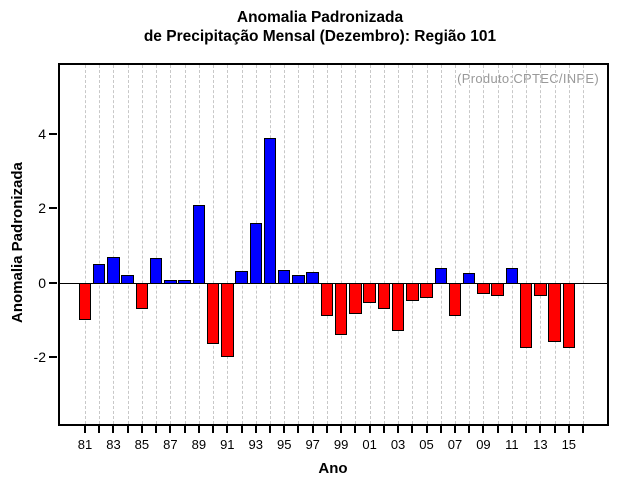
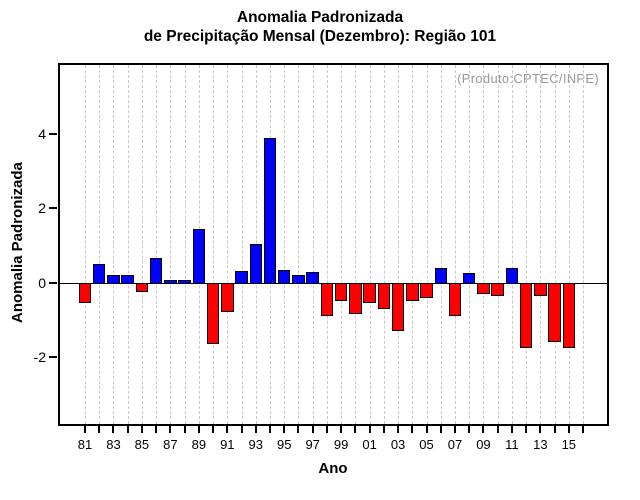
81: -1.0 -> -0.6
83: 0.7 -> 0.2
85: -0.7 -> -0.2
89: 2.1 -> 1.4
91: -2.0 -> -0.8
93: 1.6 -> 1.1
99: -1.4 -> -0.5
